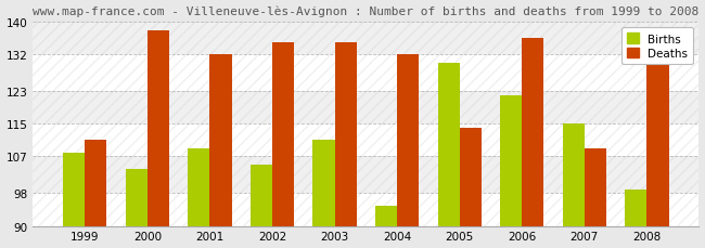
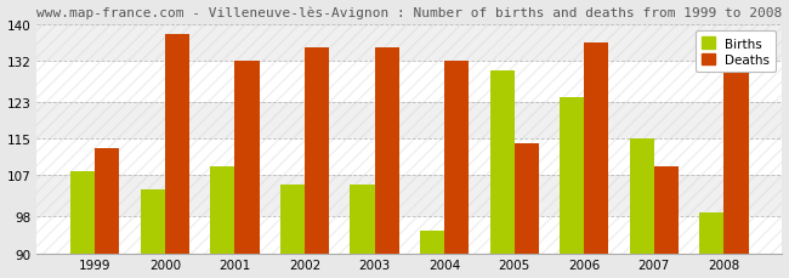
Deaths/1999: 111 -> 113
Births/2003: 111 -> 105
Births/2006: 122 -> 124
